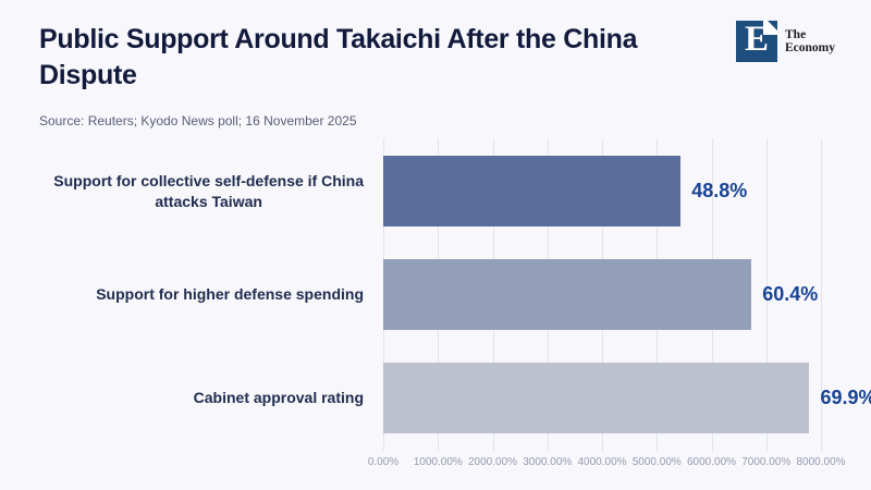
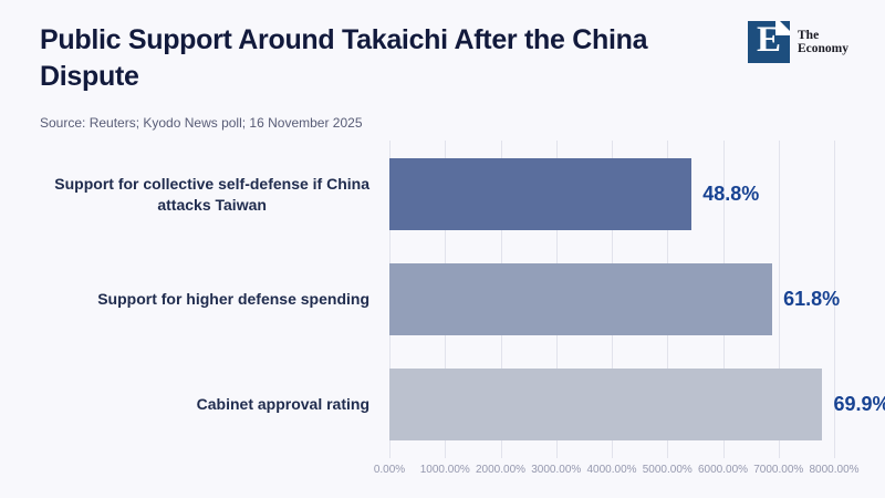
Support for higher defense spending: 60.4% -> 61.8%
